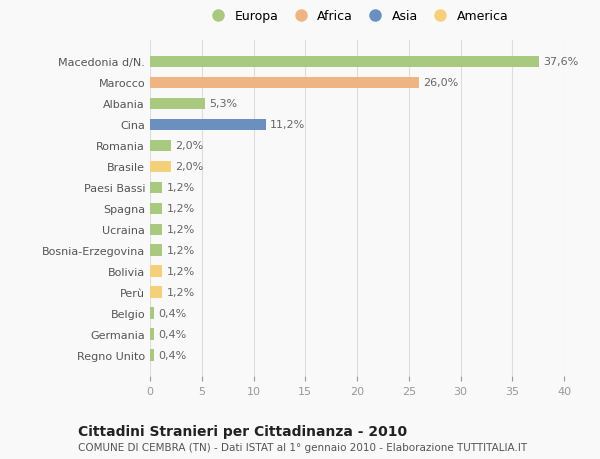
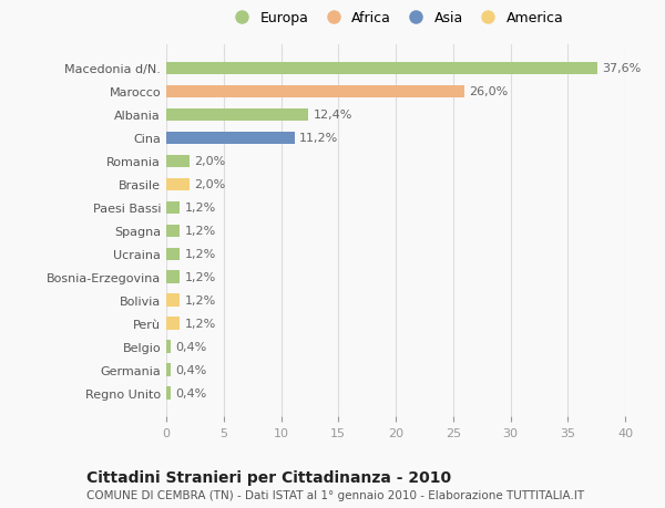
Albania: 5,3% -> 12,4%
